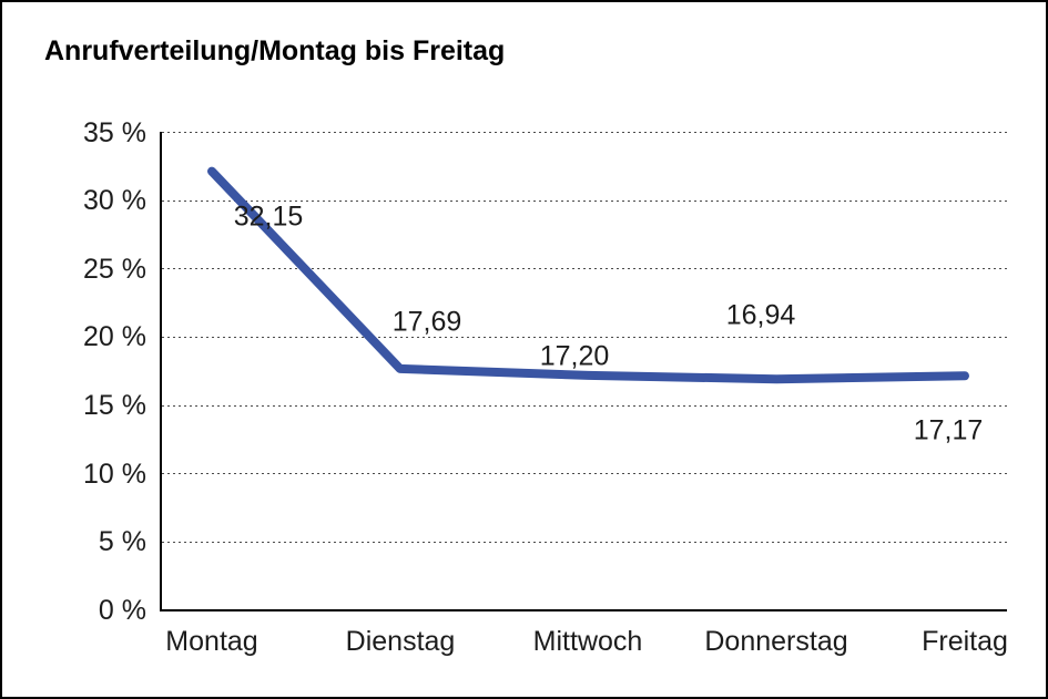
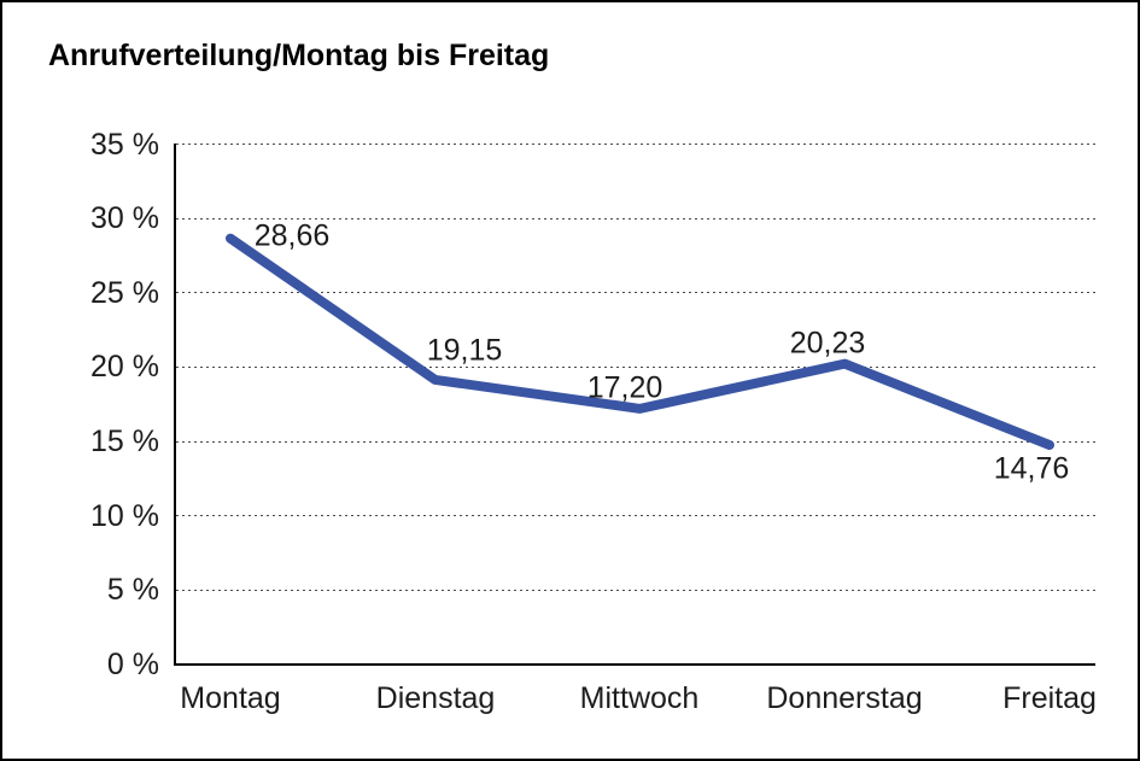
Montag: 32,15 -> 28,66
Dienstag: 17,69 -> 19,15
Donnerstag: 16,94 -> 20,23
Freitag: 17,17 -> 14,76
